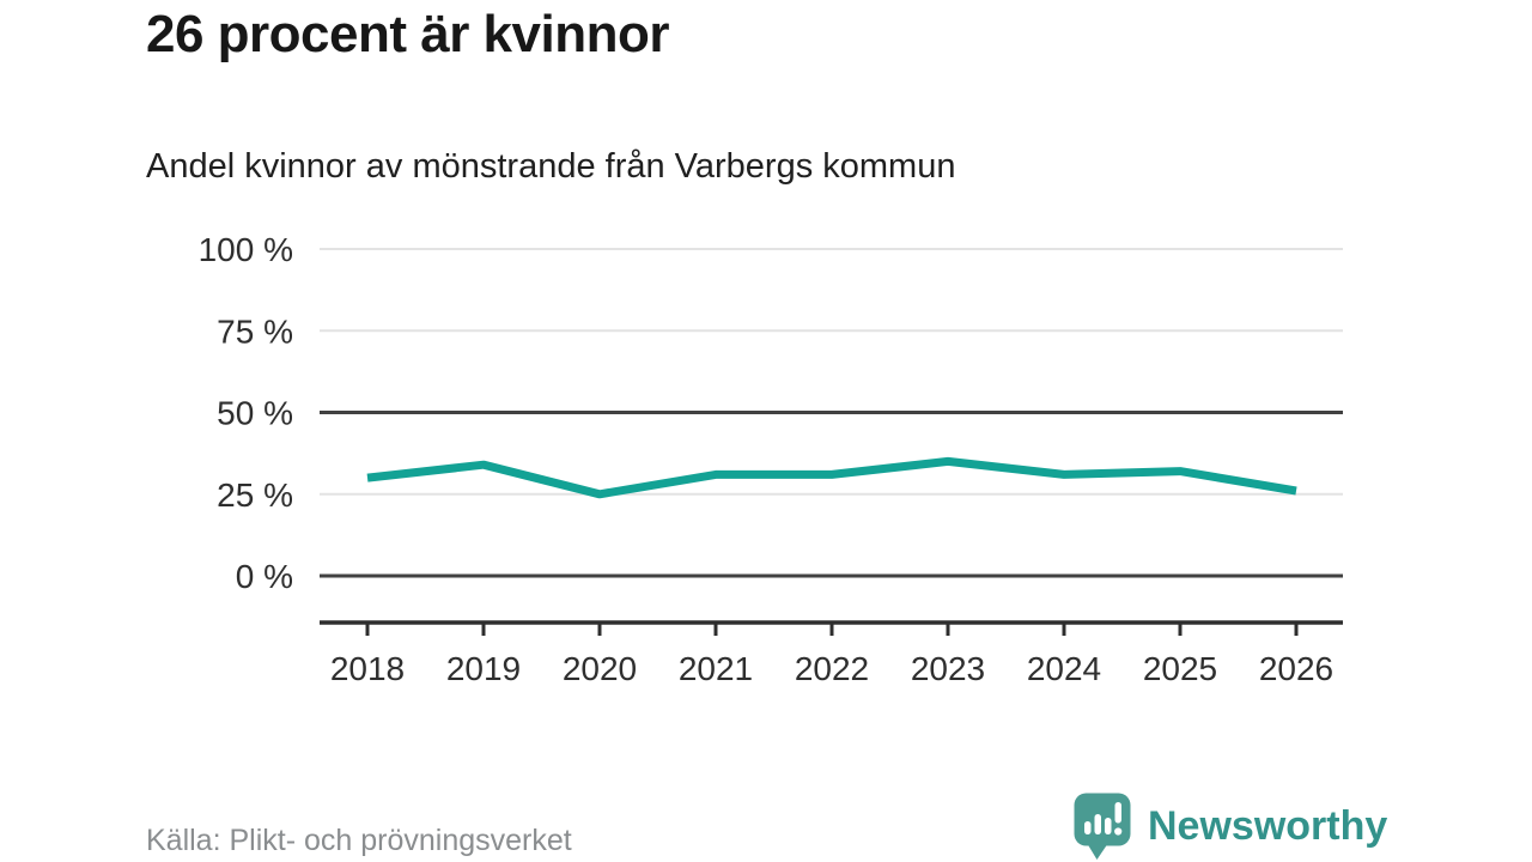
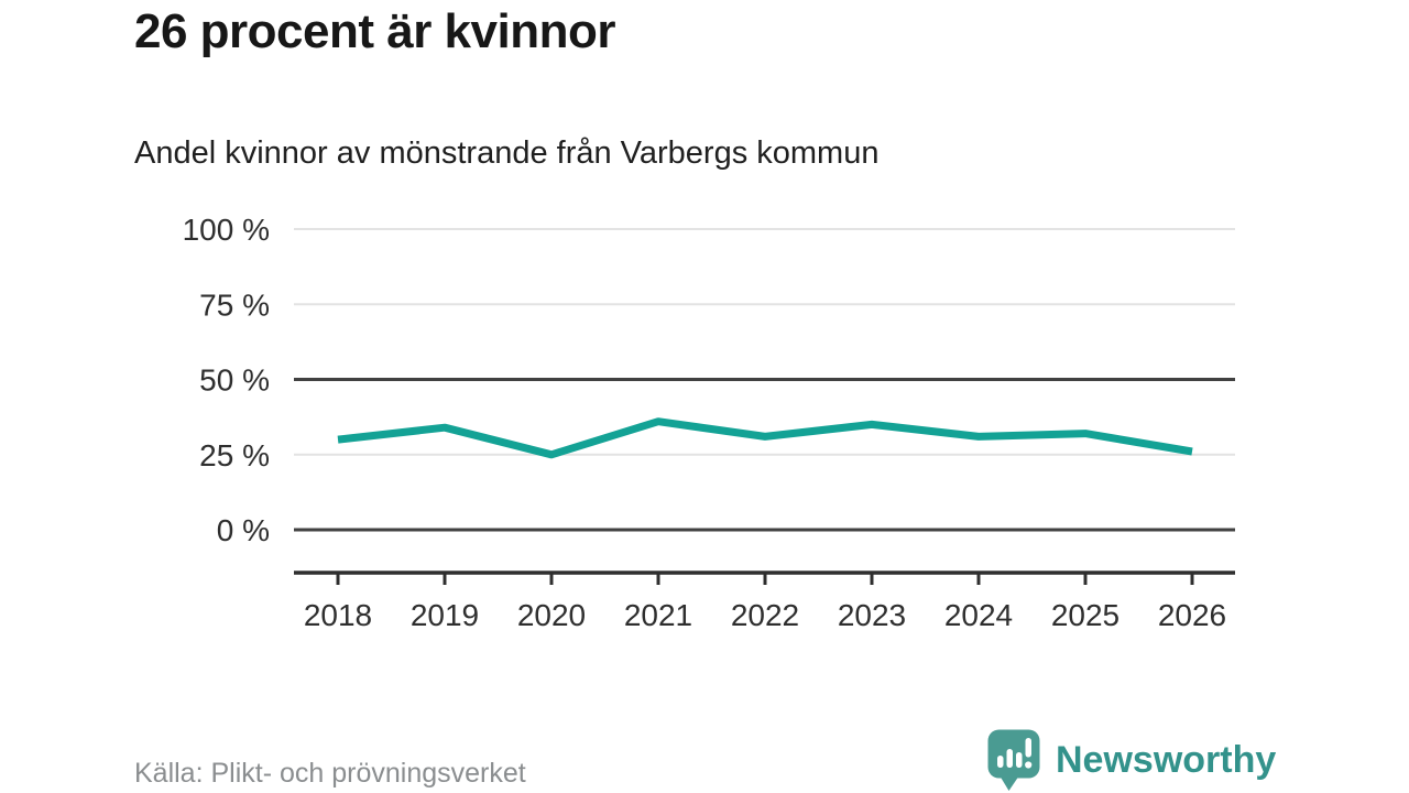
2021: 31% -> 36%
